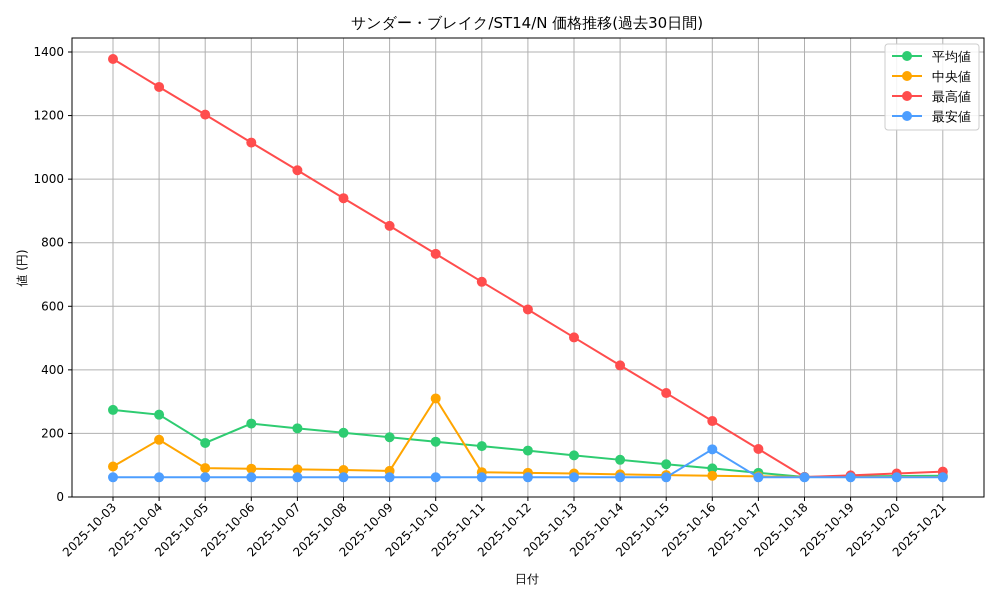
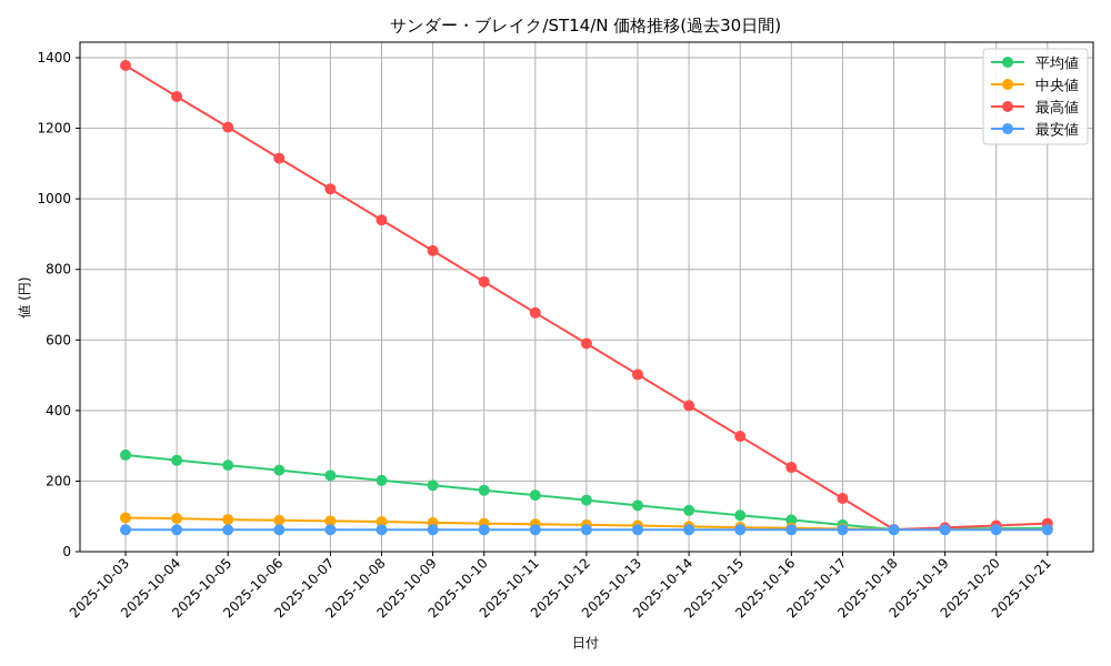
中央値/2025-10-04: 180 -> 90
平均値/2025-10-05: 170 -> 240
中央値/2025-10-10: 310 -> 80
最安値/2025-10-16: 150 -> 60
